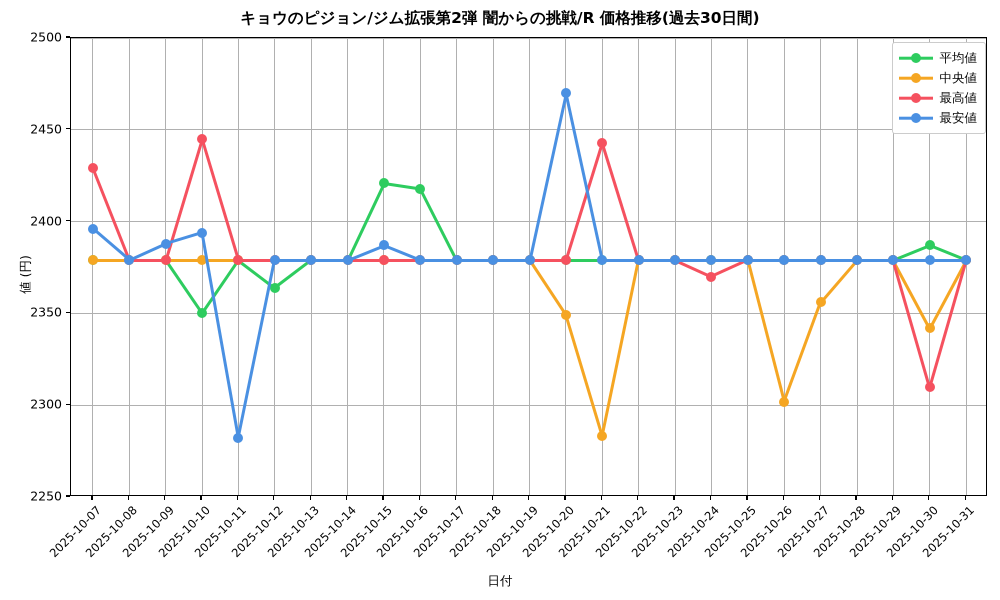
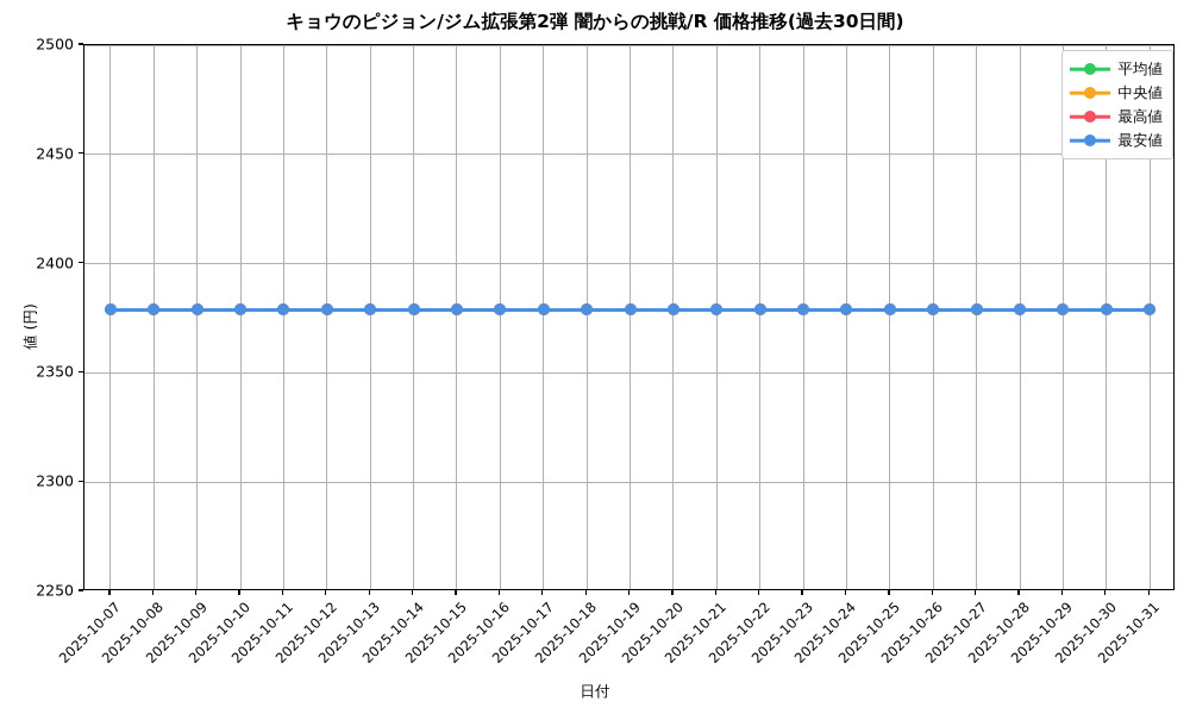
最高値/2025-10-07: 2429 -> 2379
最安値/2025-10-07: 2396 -> 2379
最安値/2025-10-09: 2388 -> 2379
平均値/2025-10-10: 2350 -> 2379
最高値/2025-10-10: 2445 -> 2379
最安値/2025-10-10: 2394 -> 2379
最安値/2025-10-11: 2282 -> 2379
平均値/2025-10-12: 2364 -> 2379
平均値/2025-10-15: 2421 -> 2379
最安値/2025-10-15: 2387 -> 2379
平均値/2025-10-16: 2418 -> 2379
中央値/2025-10-20: 2349 -> 2379
最安値/2025-10-20: 2470 -> 2379
中央値/2025-10-21: 2283 -> 2379
最高値/2025-10-21: 2443 -> 2379
最高値/2025-10-24: 2370 -> 2379
中央値/2025-10-26: 2302 -> 2379
中央値/2025-10-27: 2356 -> 2379
平均値/2025-10-30: 2387 -> 2379
中央値/2025-10-30: 2342 -> 2379
最高値/2025-10-30: 2310 -> 2379
